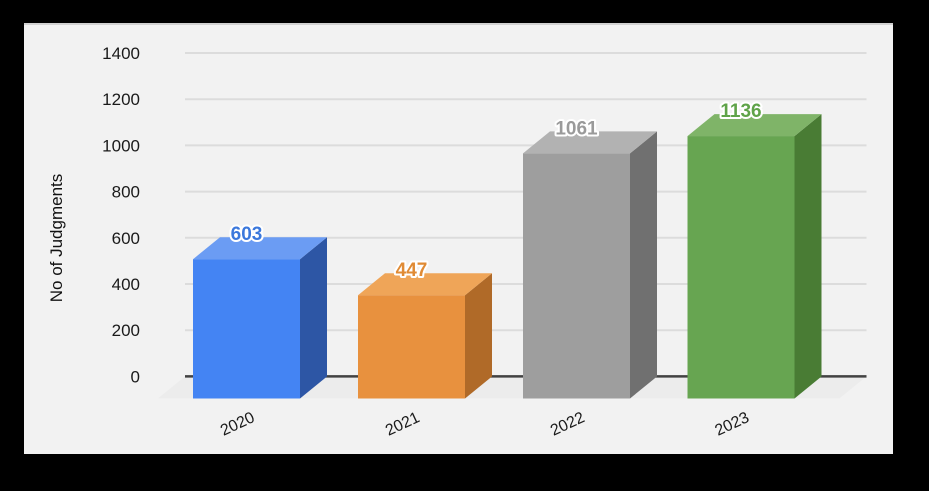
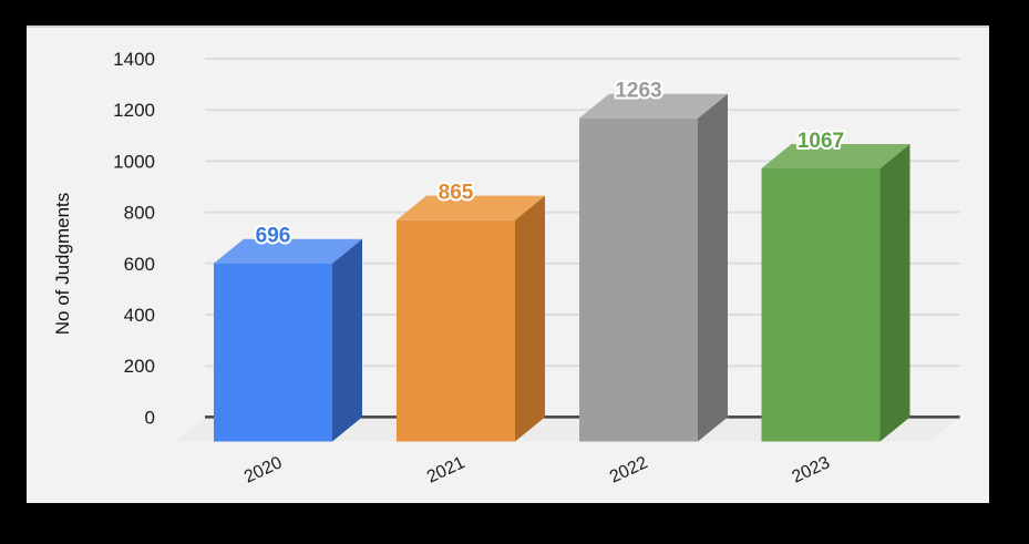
2020: 603 -> 696
2021: 447 -> 865
2022: 1061 -> 1263
2023: 1136 -> 1067
